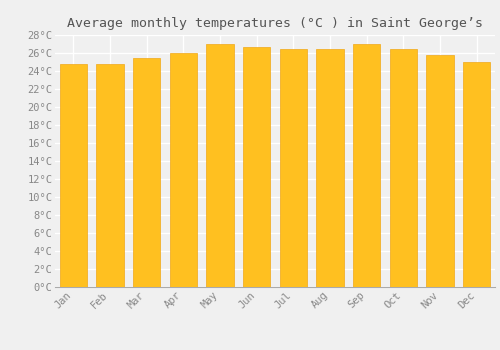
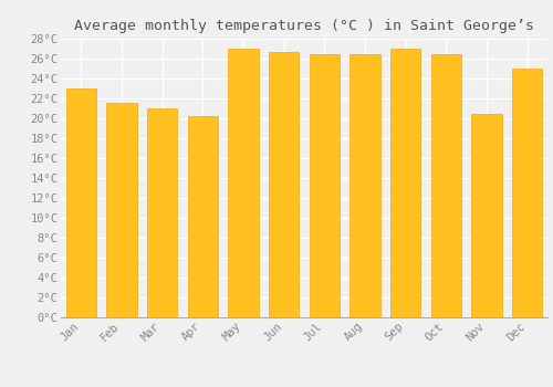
Jan: 24.8°C -> 23.0°C
Feb: 24.8°C -> 21.6°C
Mar: 25.4°C -> 21.0°C
Apr: 26.0°C -> 20.2°C
Nov: 25.8°C -> 20.4°C
